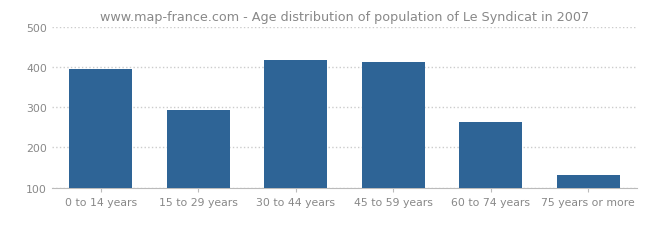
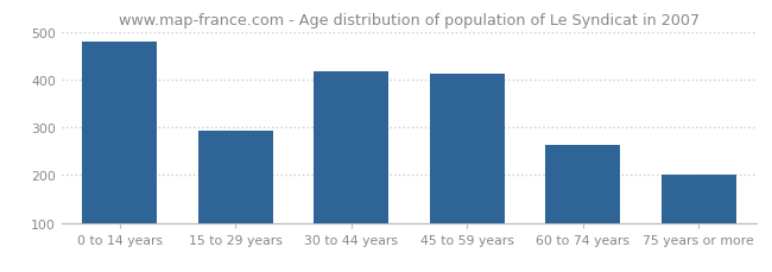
0 to 14 years: 395 -> 480
75 years or more: 131 -> 200
